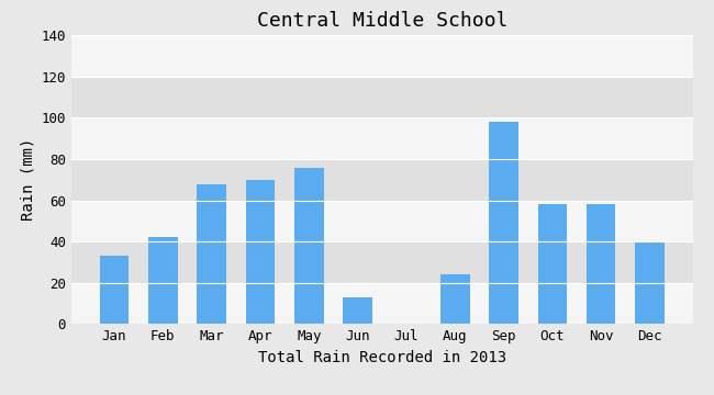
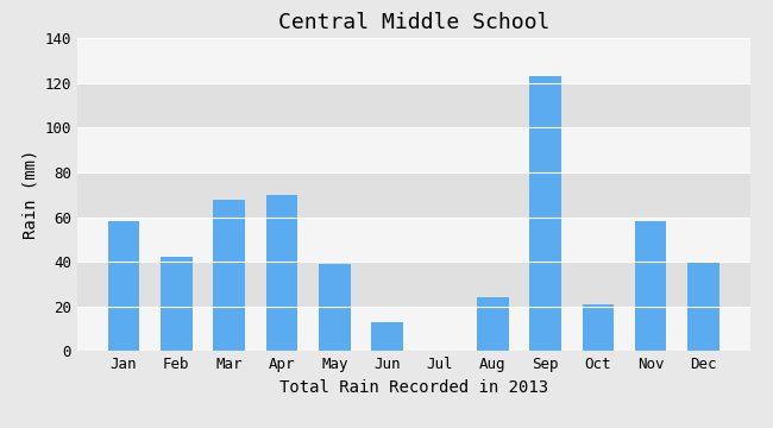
Jan: 33 -> 58
May: 76 -> 39
Sep: 98 -> 123
Oct: 58 -> 21
